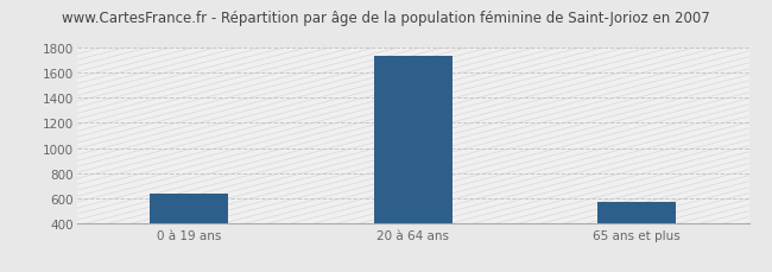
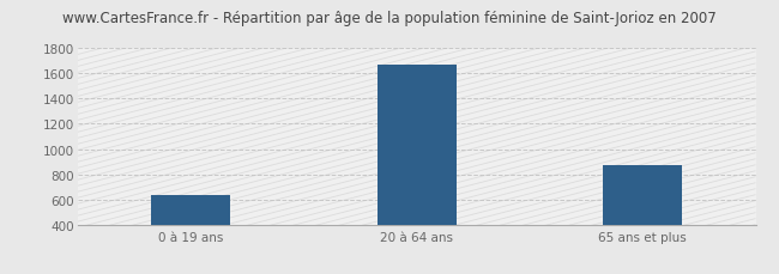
20 à 64 ans: 1740 -> 1670
65 ans et plus: 570 -> 870
